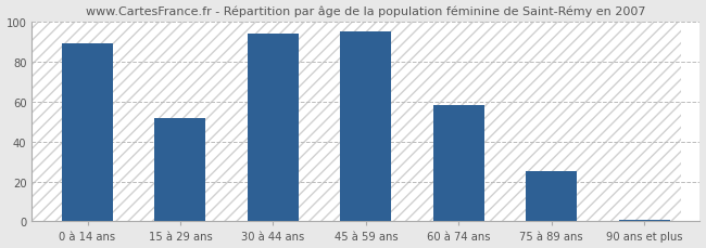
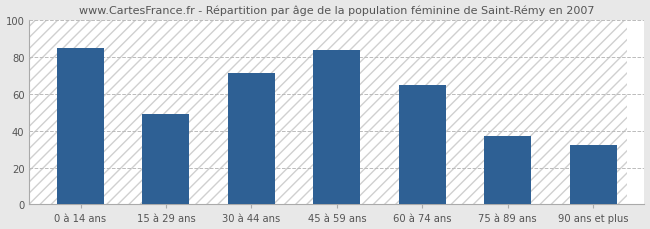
0 à 14 ans: 89 -> 85
15 à 29 ans: 52 -> 49
30 à 44 ans: 94 -> 71
45 à 59 ans: 95 -> 84
60 à 74 ans: 58 -> 65
75 à 89 ans: 25 -> 37
90 ans et plus: 1 -> 32
